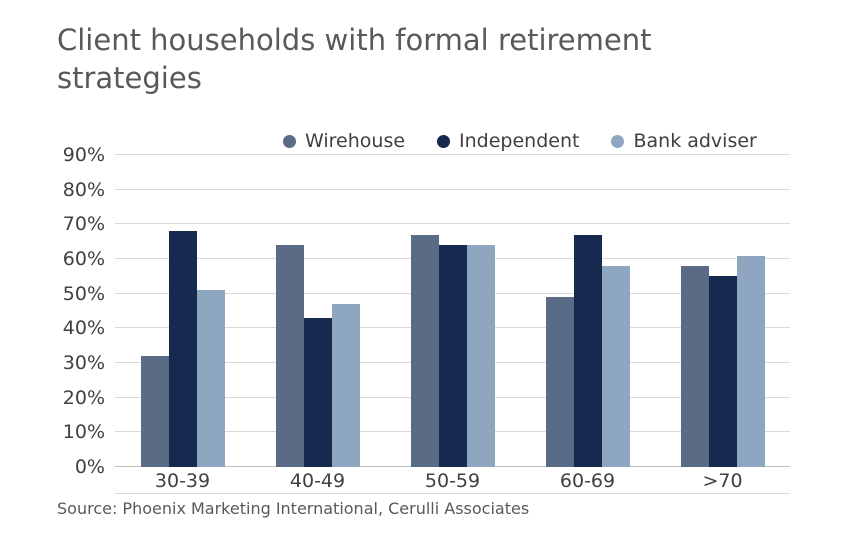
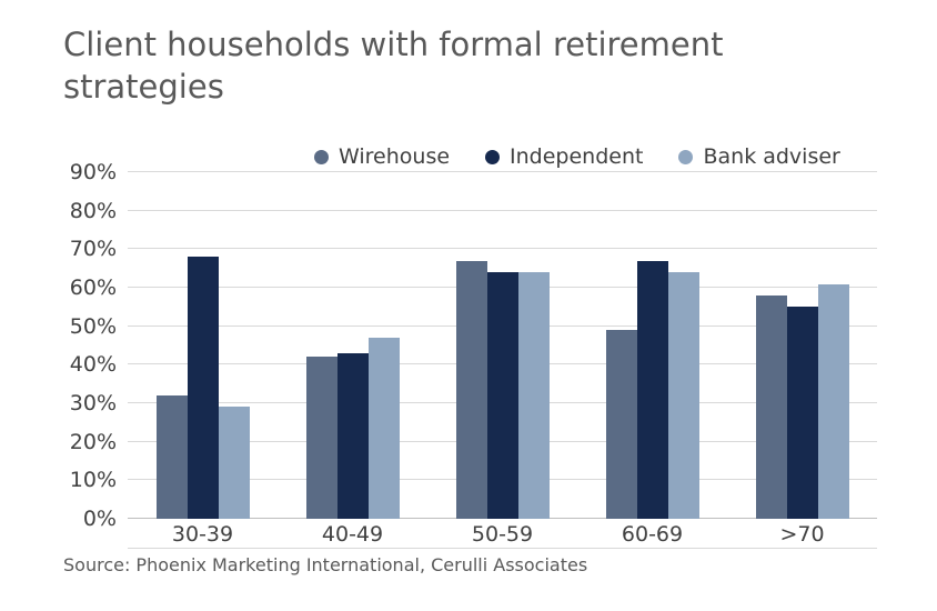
Bank adviser/30-39: 51% -> 29%
Wirehouse/40-49: 64% -> 42%
Bank adviser/60-69: 58% -> 64%
